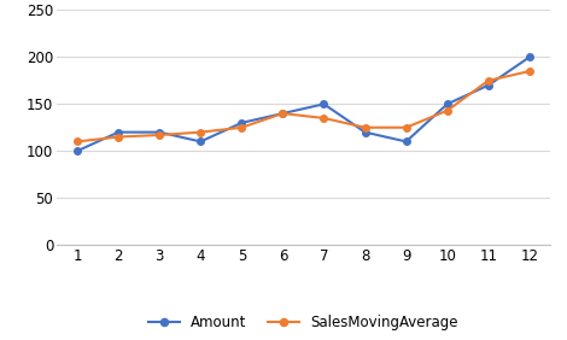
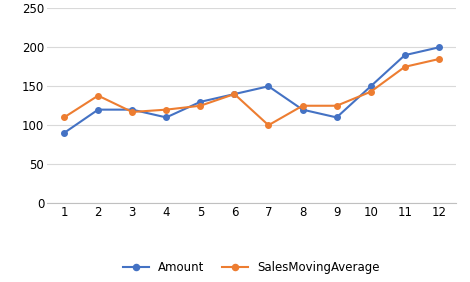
Amount/1: 100 -> 90
SalesMovingAverage/2: 115 -> 138
SalesMovingAverage/7: 135 -> 100
Amount/11: 170 -> 190
